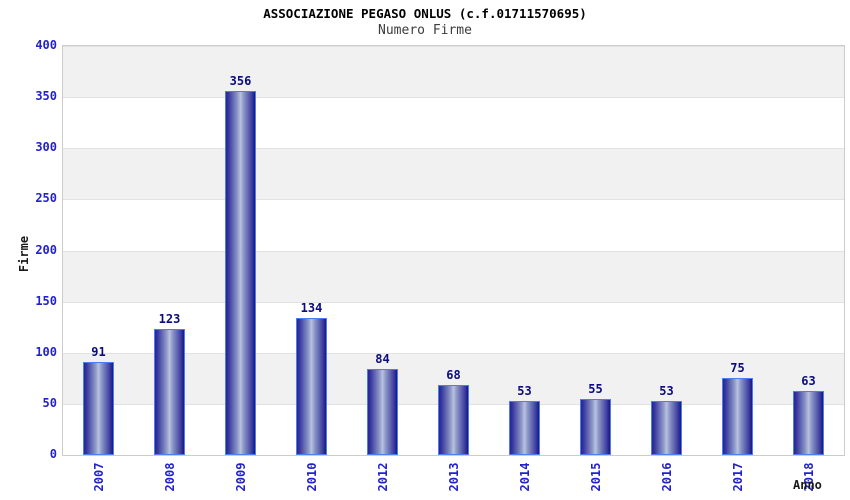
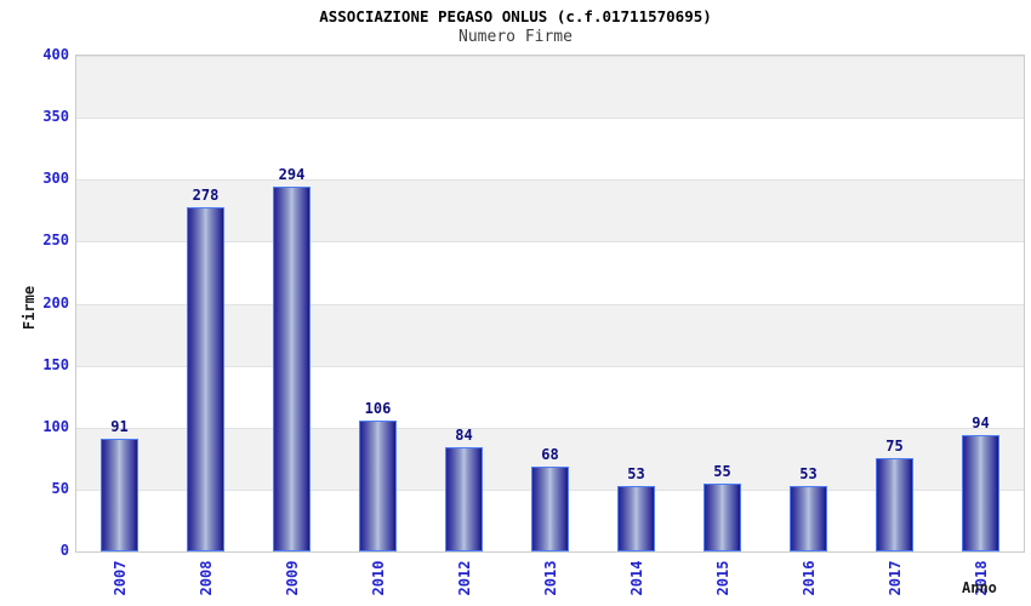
2008: 123 -> 278
2009: 356 -> 294
2010: 134 -> 106
2018: 63 -> 94
